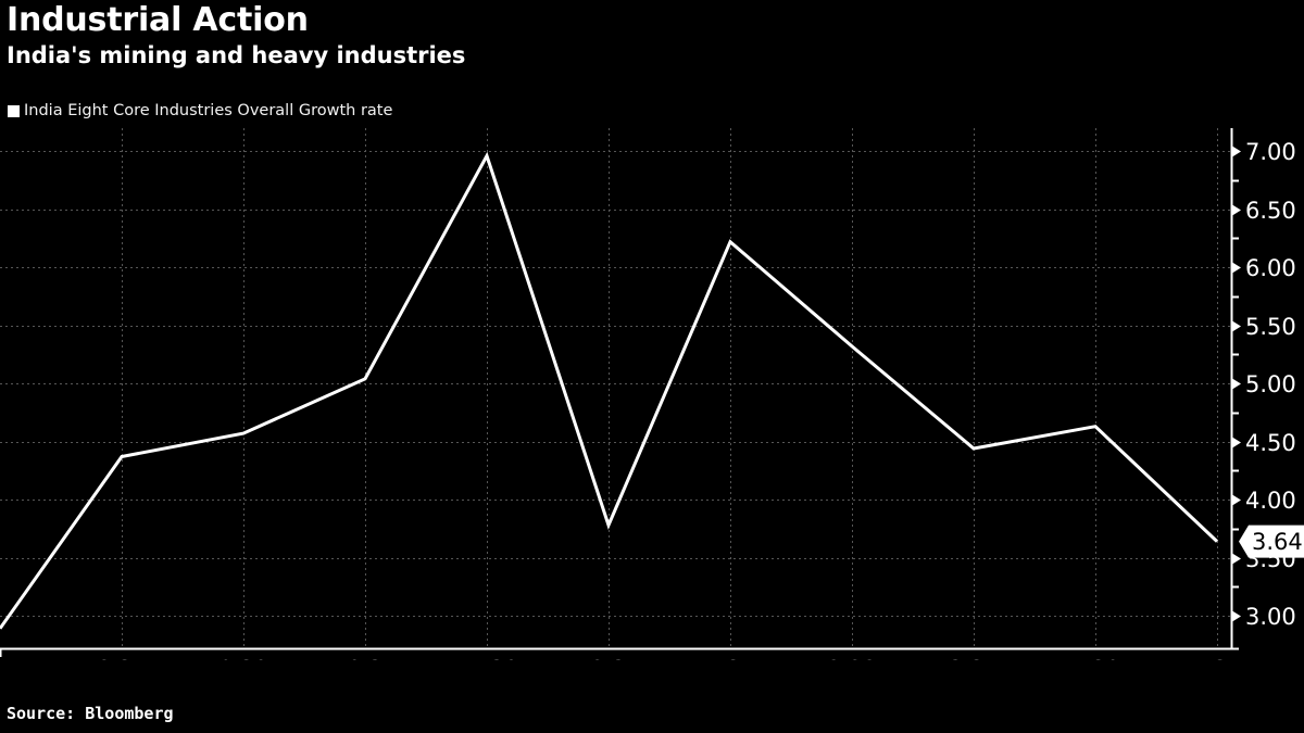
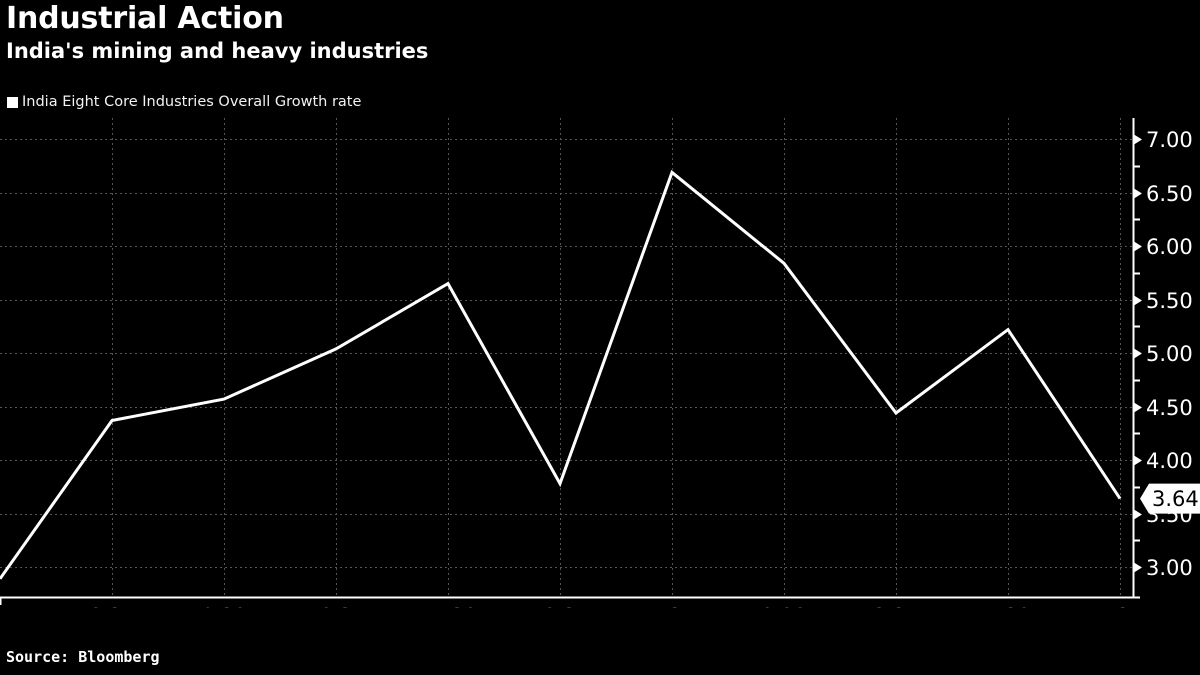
11/30: 6.96 -> 5.65
1/31: 6.22 -> 6.69
2/28: 5.32 -> 5.84
4/30: 4.63 -> 5.22
